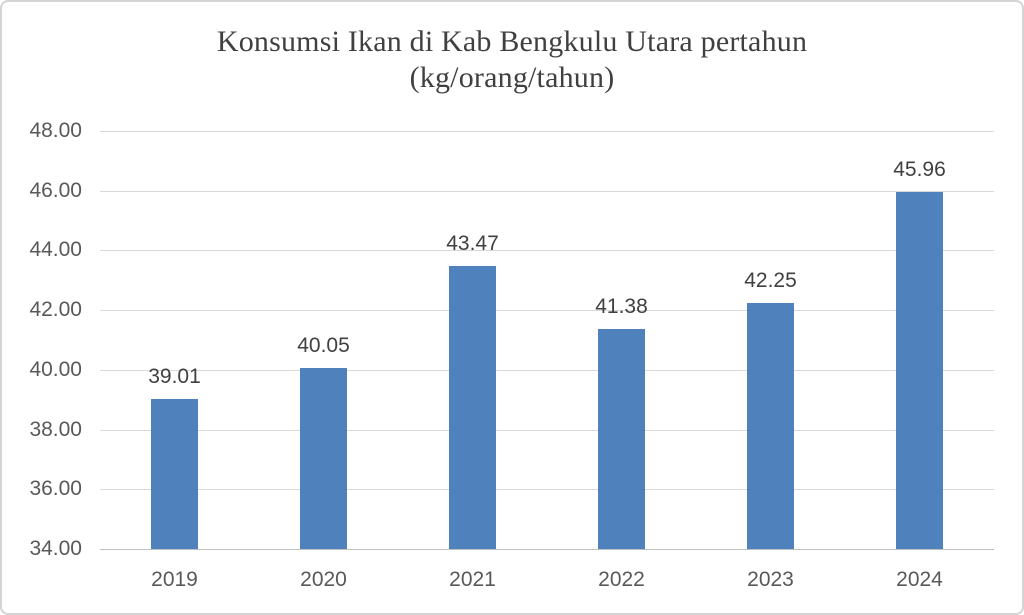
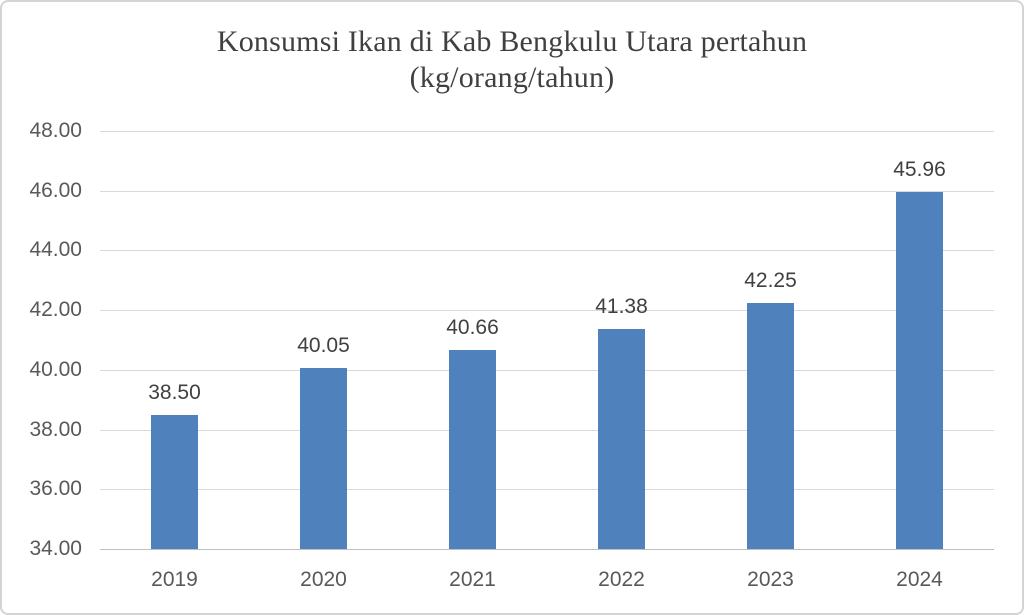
2019: 39.01 -> 38.50
2021: 43.47 -> 40.66
